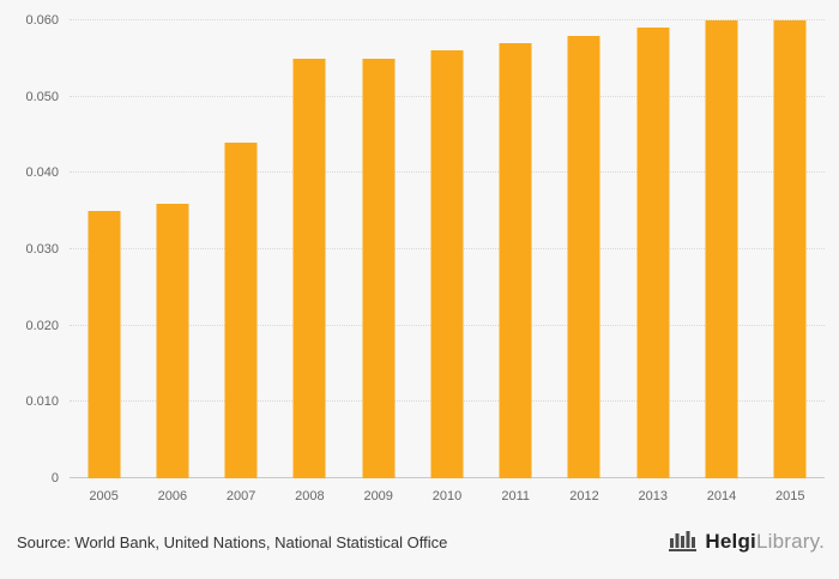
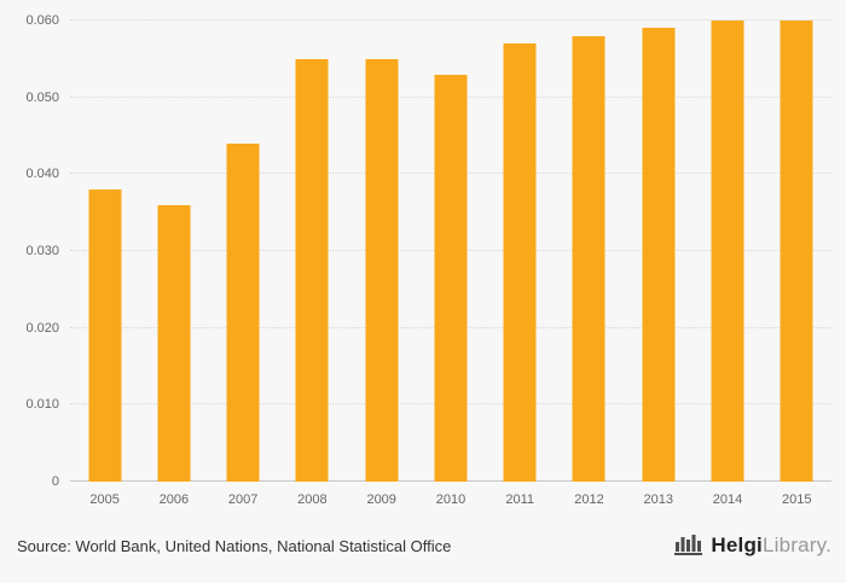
2005: 0.035 -> 0.038
2010: 0.056 -> 0.053
